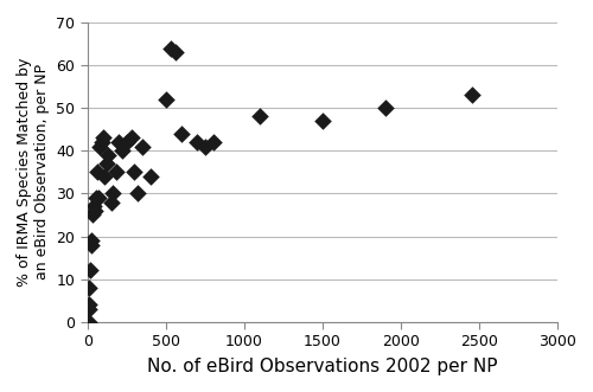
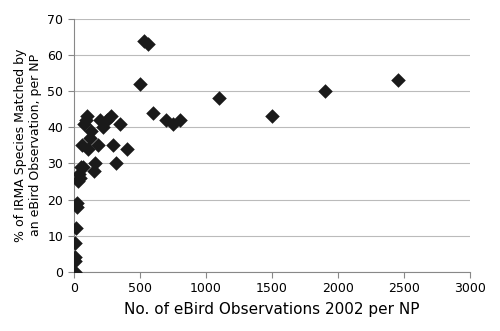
1500: 47 -> 43
